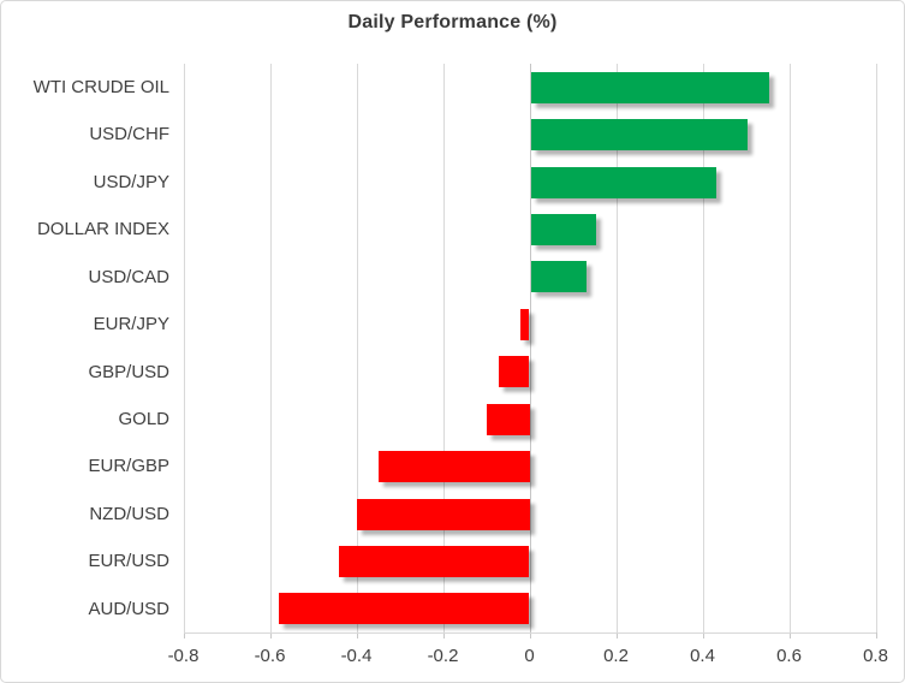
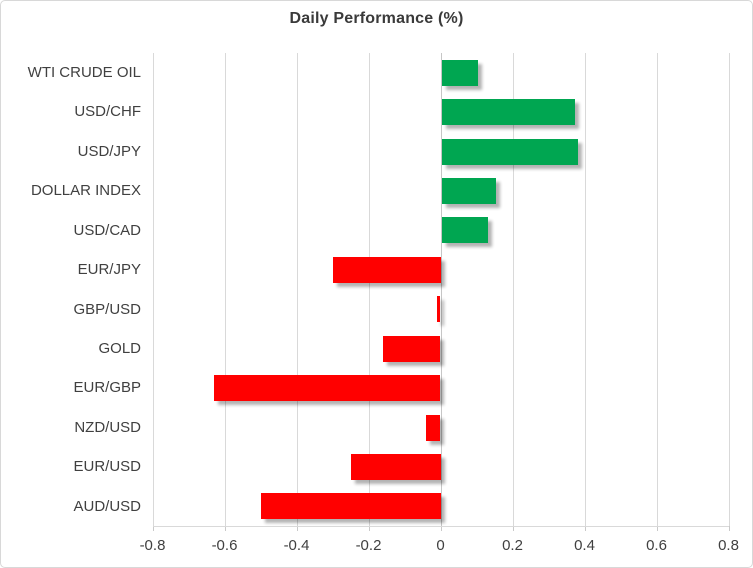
WTI CRUDE OIL: 0.55 -> 0.10
USD/CHF: 0.50 -> 0.37
USD/JPY: 0.43 -> 0.38
EUR/JPY: -0.02 -> -0.30
GBP/USD: -0.07 -> -0.01
GOLD: -0.10 -> -0.16
EUR/GBP: -0.35 -> -0.63
NZD/USD: -0.40 -> -0.04
EUR/USD: -0.44 -> -0.25
AUD/USD: -0.58 -> -0.50
